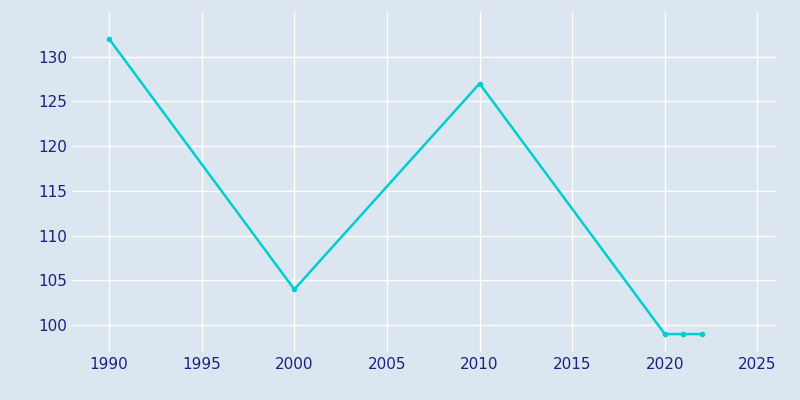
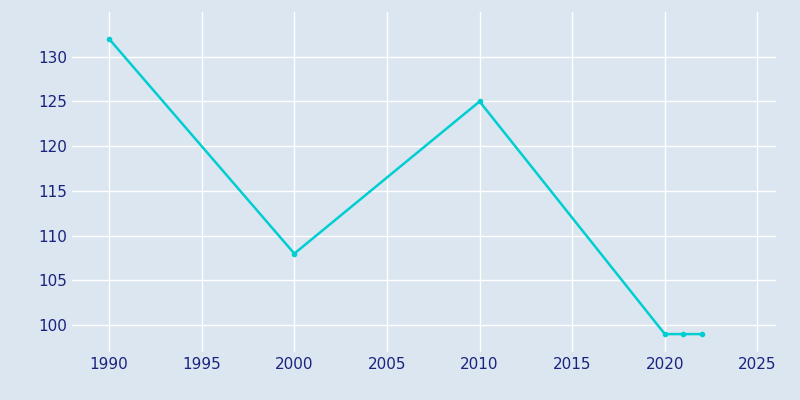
2000: 104 -> 108
2010: 127 -> 125
